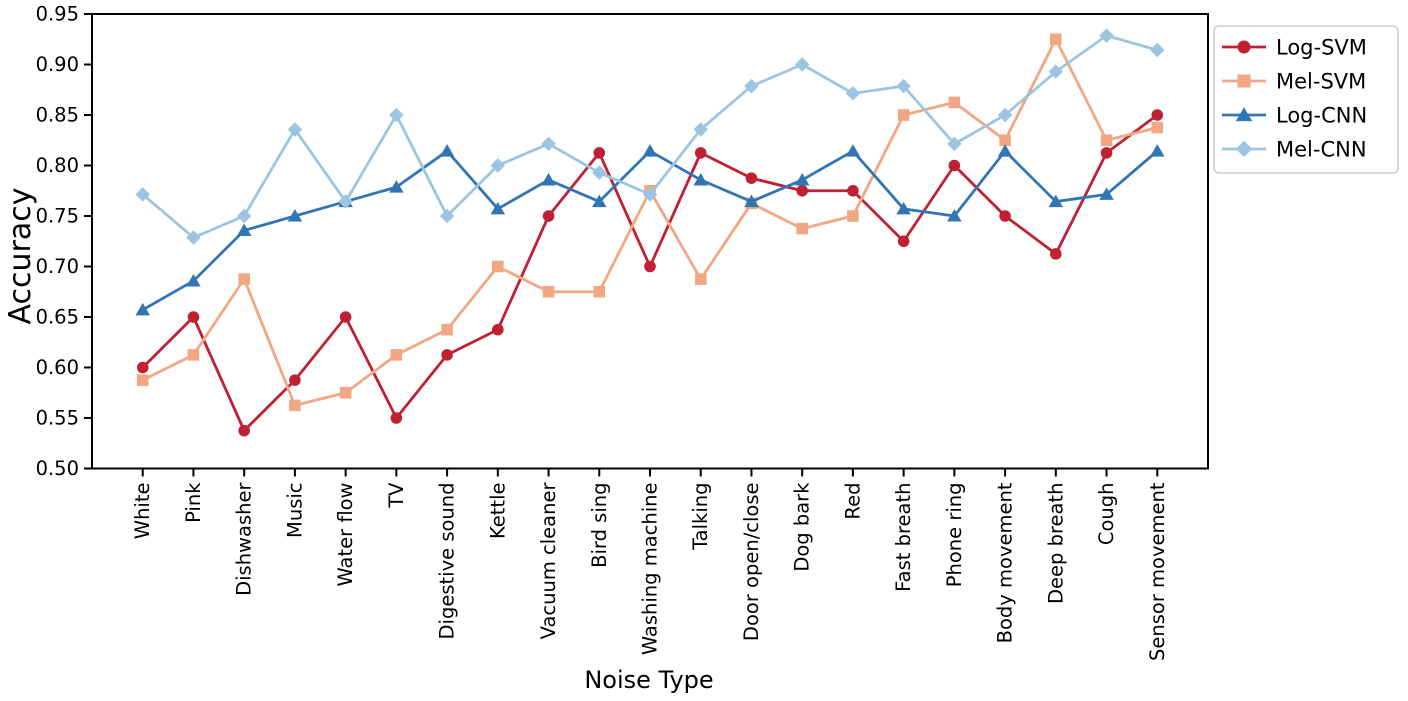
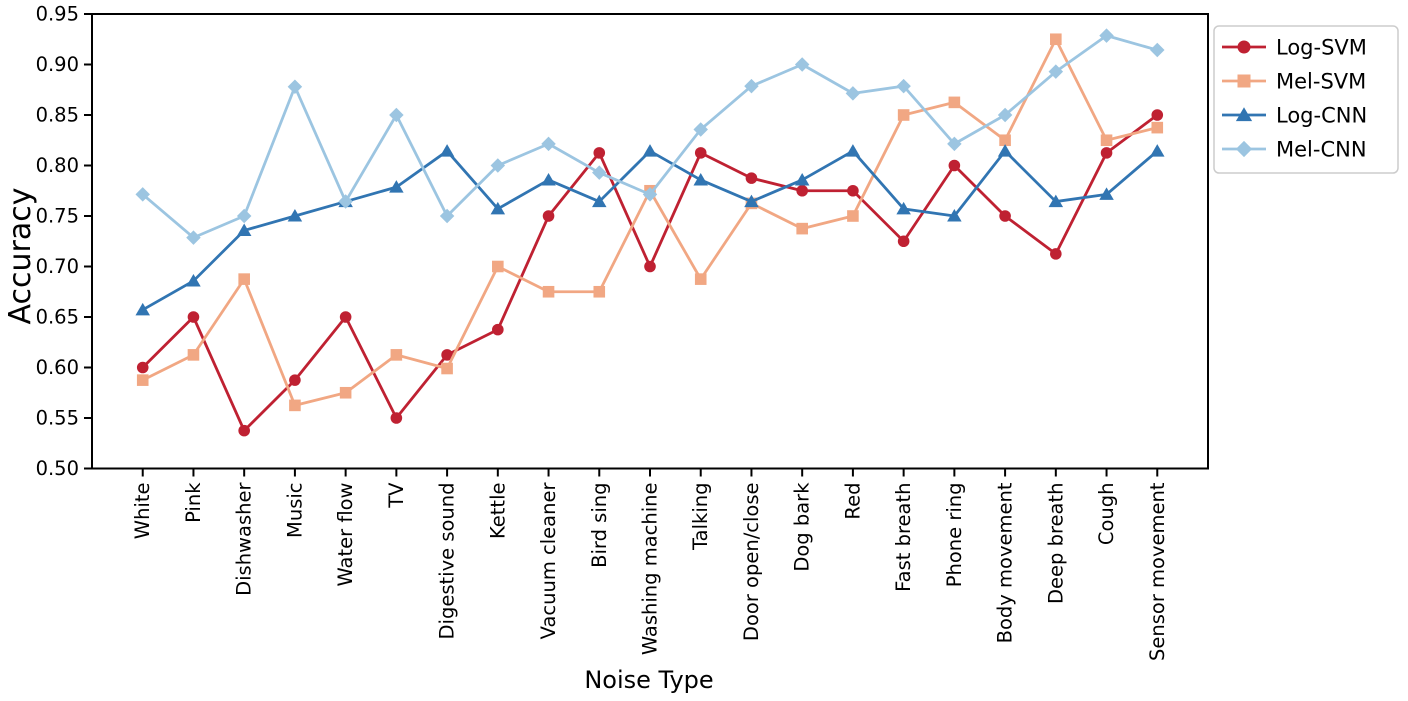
Mel-CNN/Music: 0.836 -> 0.878
Mel-SVM/Digestive sound: 0.637 -> 0.599
